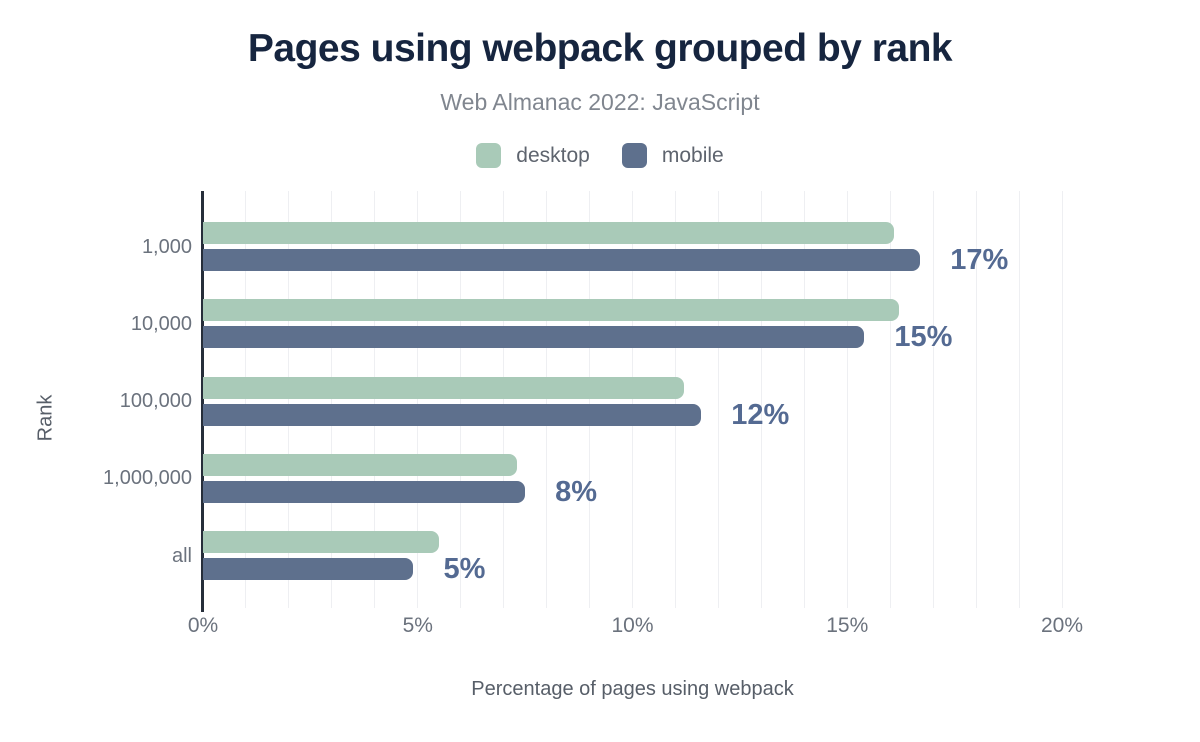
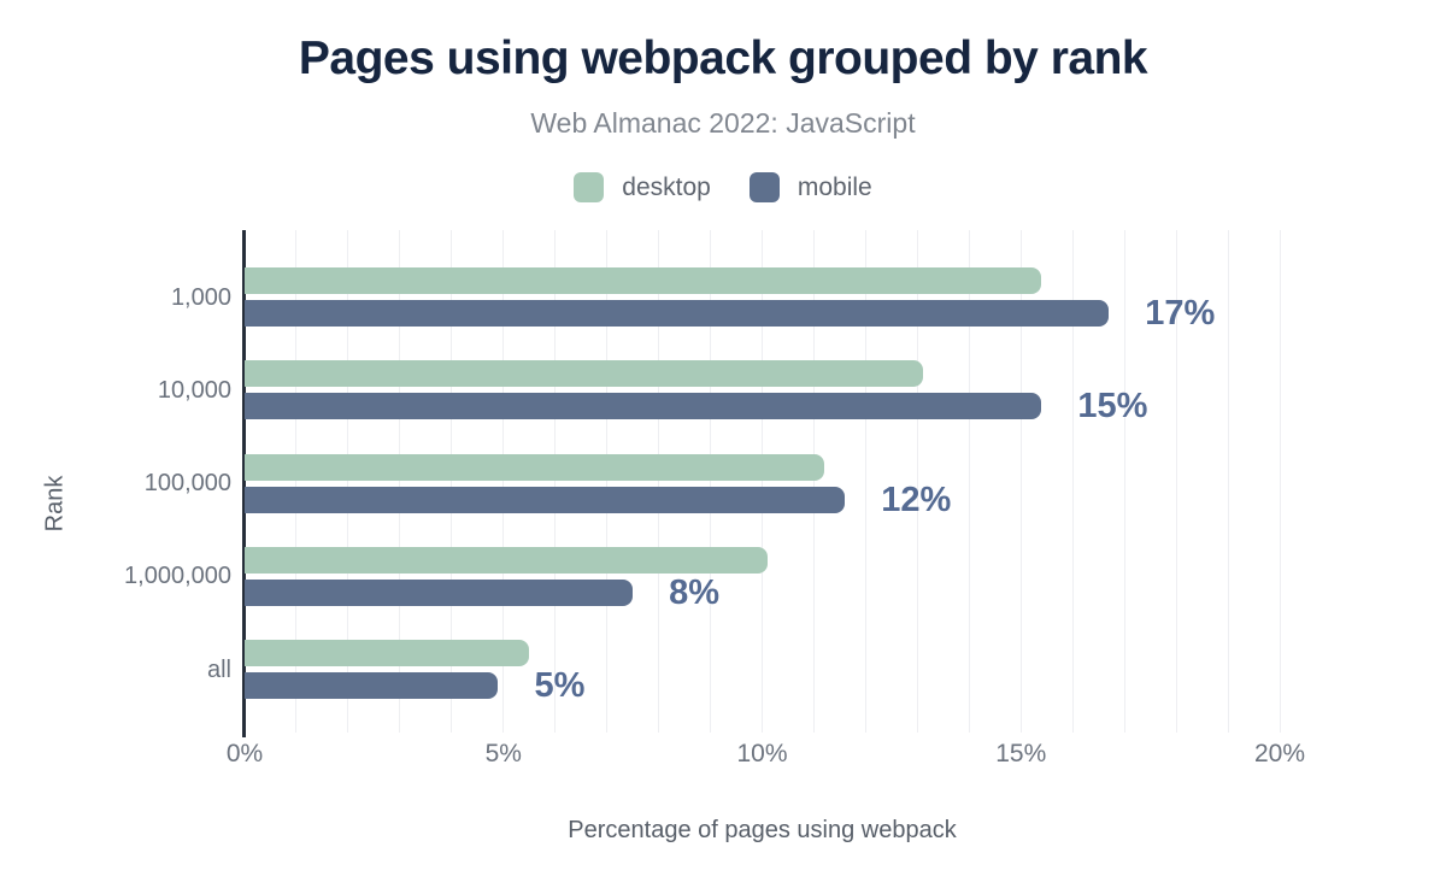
desktop/1,000: 16.1% -> 15.4%
desktop/10,000: 16.2% -> 13.1%
desktop/1,000,000: 7.3% -> 10.1%
